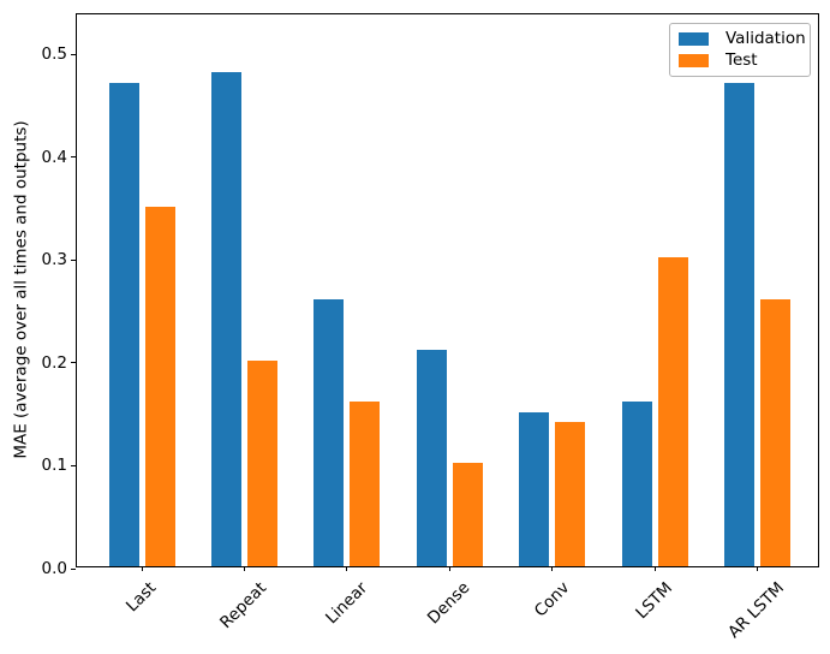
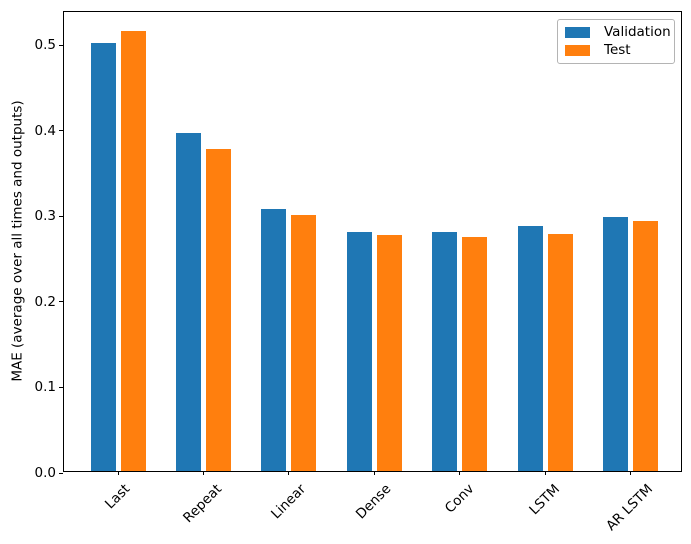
Validation/Last: 0.47 -> 0.50
Test/Last: 0.35 -> 0.52
Validation/Repeat: 0.48 -> 0.40
Test/Repeat: 0.20 -> 0.38
Validation/Linear: 0.26 -> 0.31
Test/Linear: 0.16 -> 0.30
Validation/Dense: 0.21 -> 0.28
Test/Dense: 0.10 -> 0.28
Validation/Conv: 0.15 -> 0.28
Test/Conv: 0.14 -> 0.27
Validation/LSTM: 0.16 -> 0.29
Test/LSTM: 0.30 -> 0.28
Validation/AR LSTM: 0.47 -> 0.30
Test/AR LSTM: 0.26 -> 0.29
